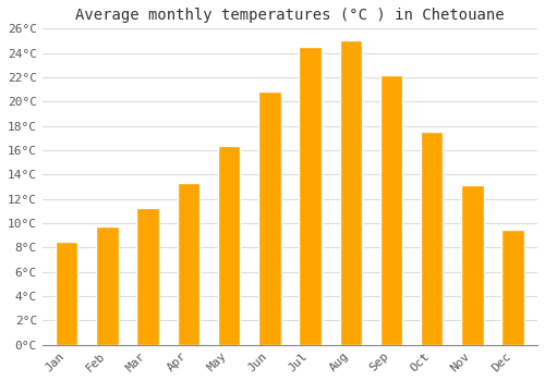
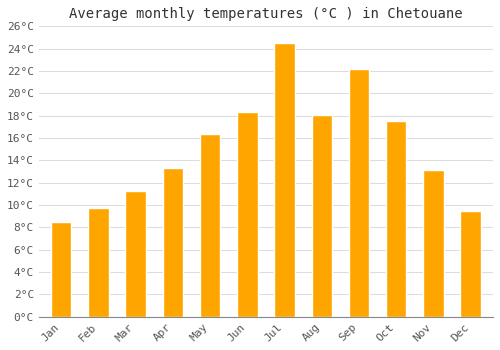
Jun: 20.8°C -> 18.3°C
Aug: 25.0°C -> 18.1°C
